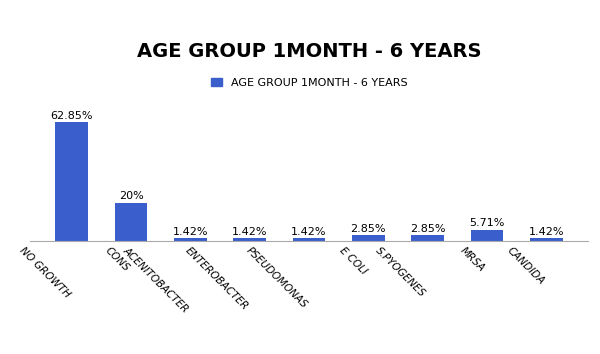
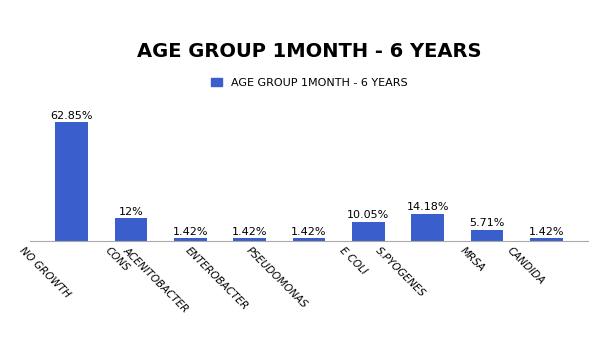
CONS: 20% -> 12%
E COLI: 2.85% -> 10.05%
S.PYOGENES: 2.85% -> 14.18%
